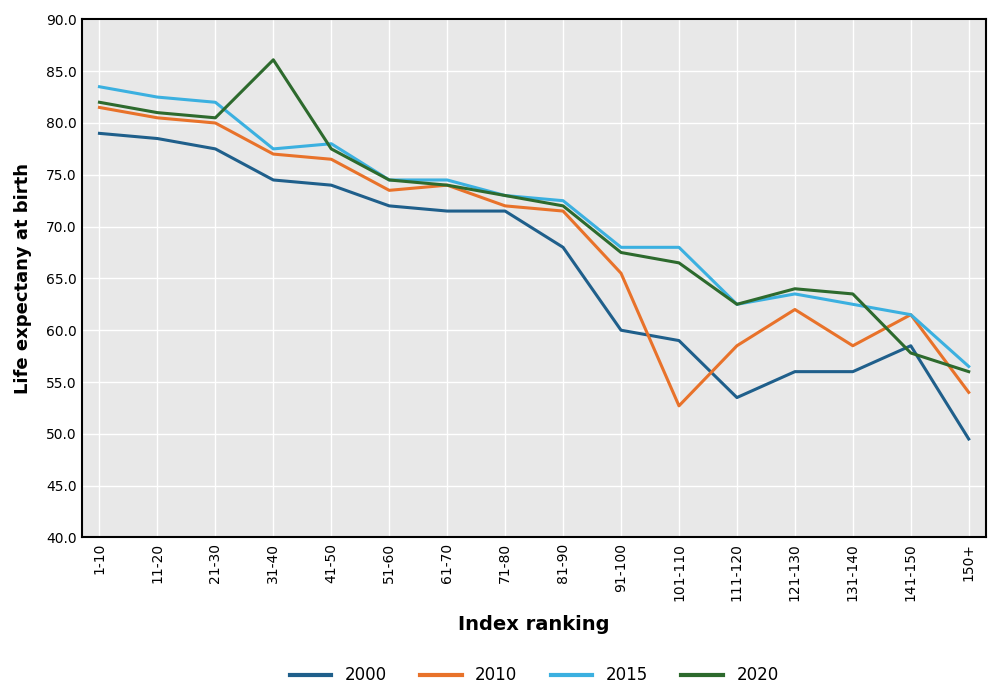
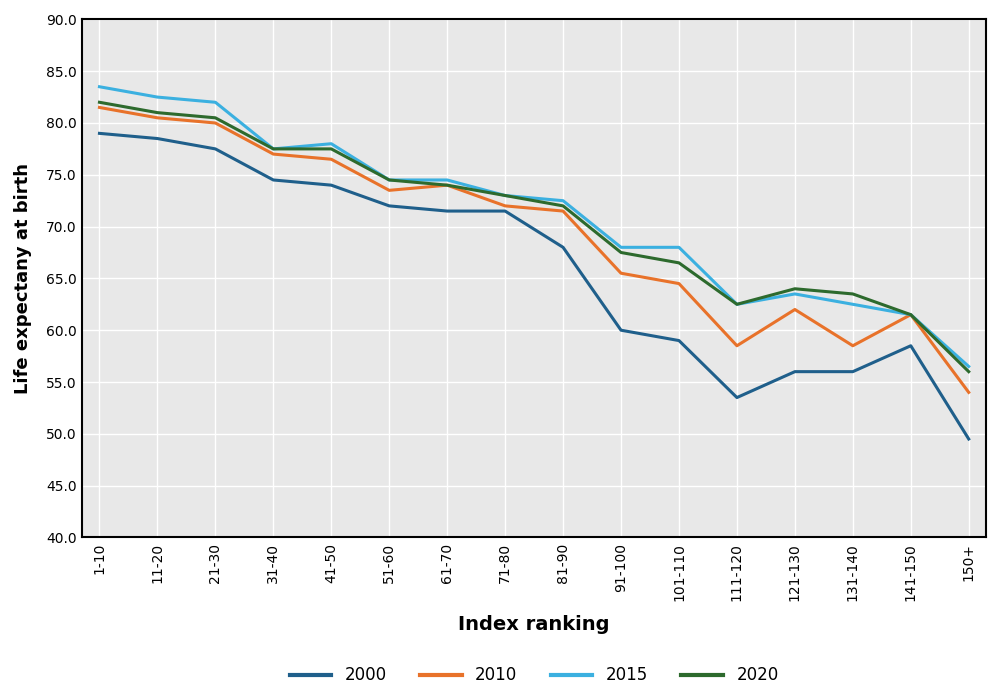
2020/31-40: 86.1 -> 77.5
2010/101-110: 52.7 -> 64.5
2020/141-150: 57.8 -> 61.5
